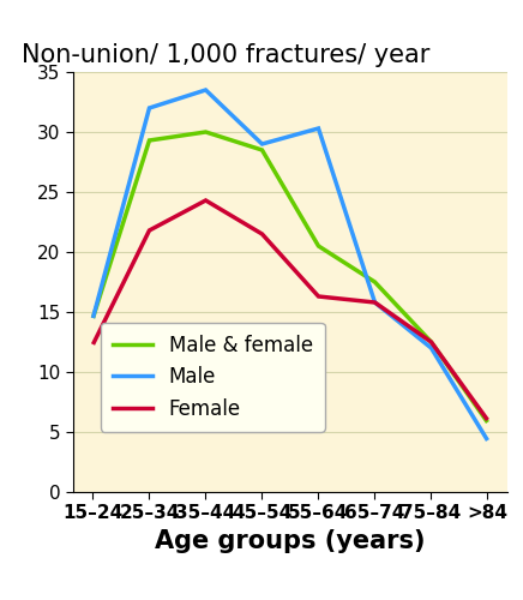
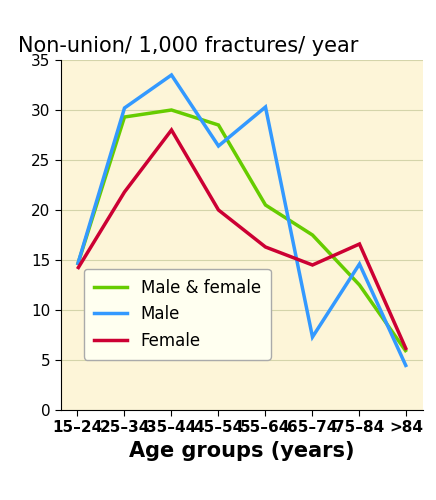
Female/15–24: 12.3 -> 14.1
Male/25–34: 32.0 -> 30.2
Female/35–44: 24.3 -> 28.0
Male/45–54: 29.0 -> 26.4
Female/45–54: 21.5 -> 20.0
Male/65–74: 15.8 -> 7.3
Female/65–74: 15.8 -> 14.5
Male/75–84: 12.0 -> 14.6
Female/75–84: 12.5 -> 16.6
